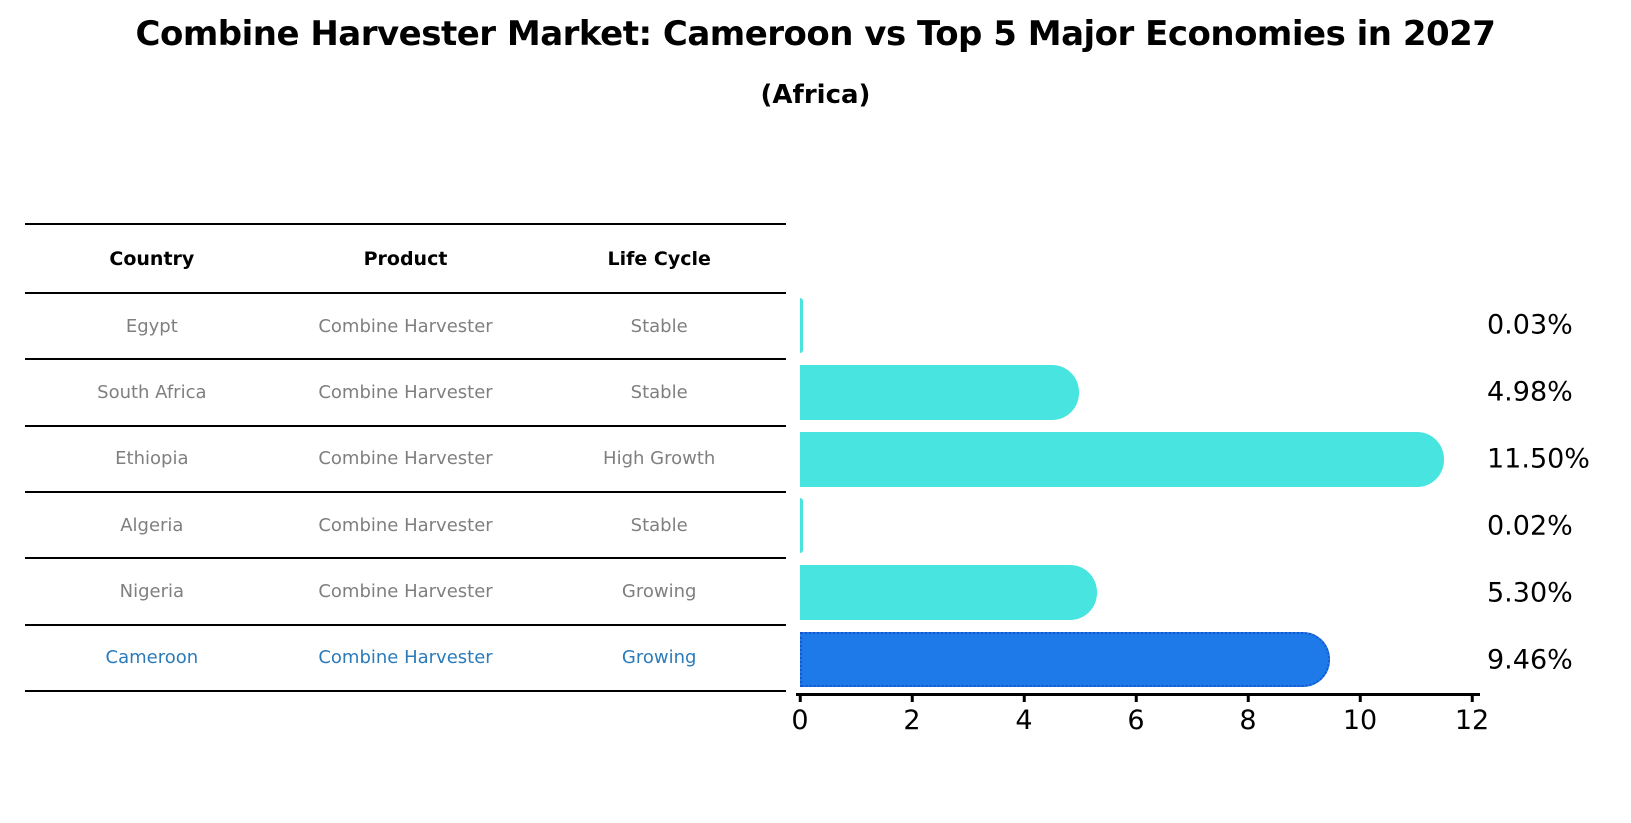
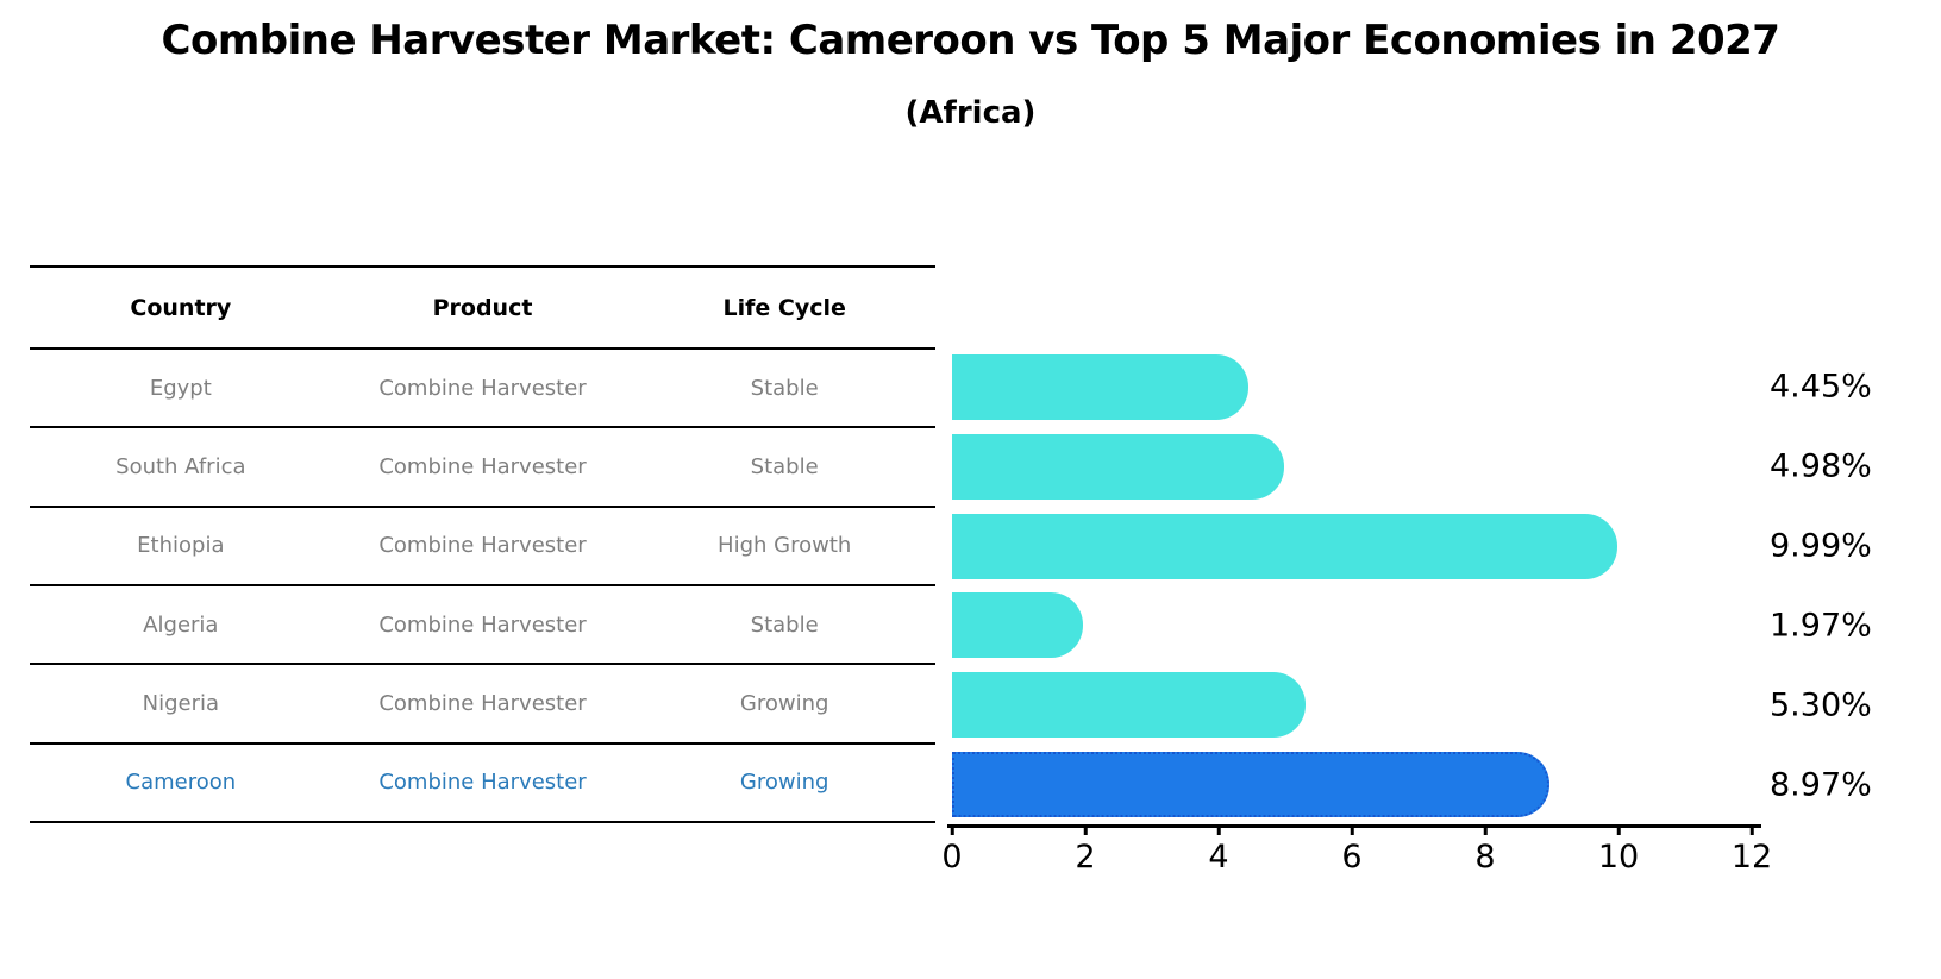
Egypt: 0.03% -> 4.45%
Ethiopia: 11.50% -> 9.99%
Algeria: 0.02% -> 1.97%
Cameroon: 9.46% -> 8.97%
